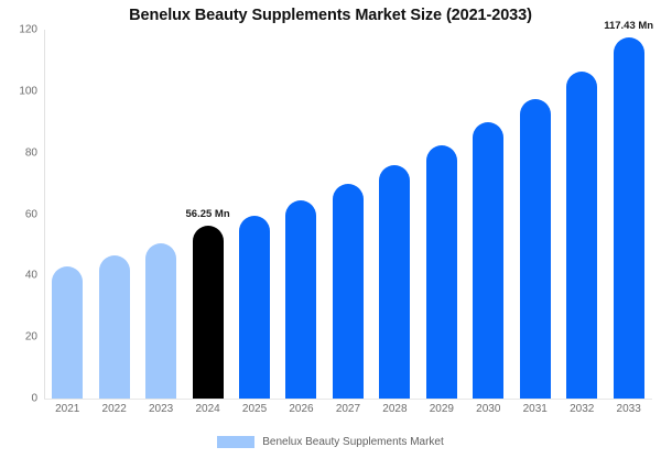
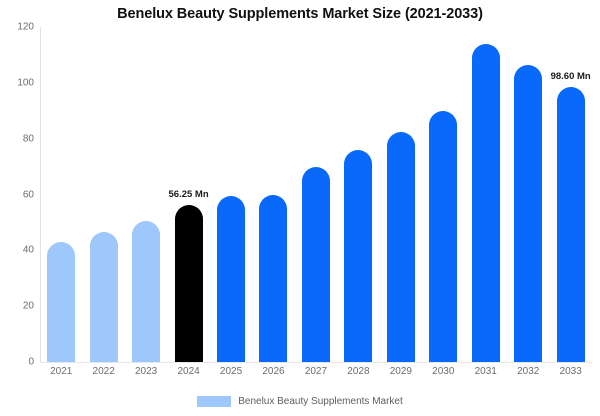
2026: 64 -> 60
2031: 98 -> 114
2033: 117.43 -> 98.60
